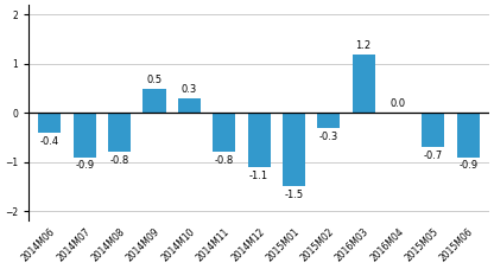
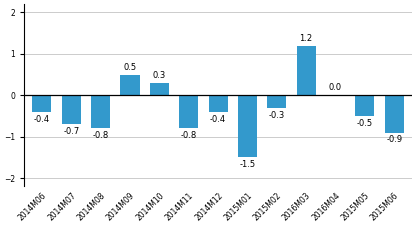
2014M07: -0.9 -> -0.7
2014M12: -1.1 -> -0.4
2015M05: -0.7 -> -0.5
